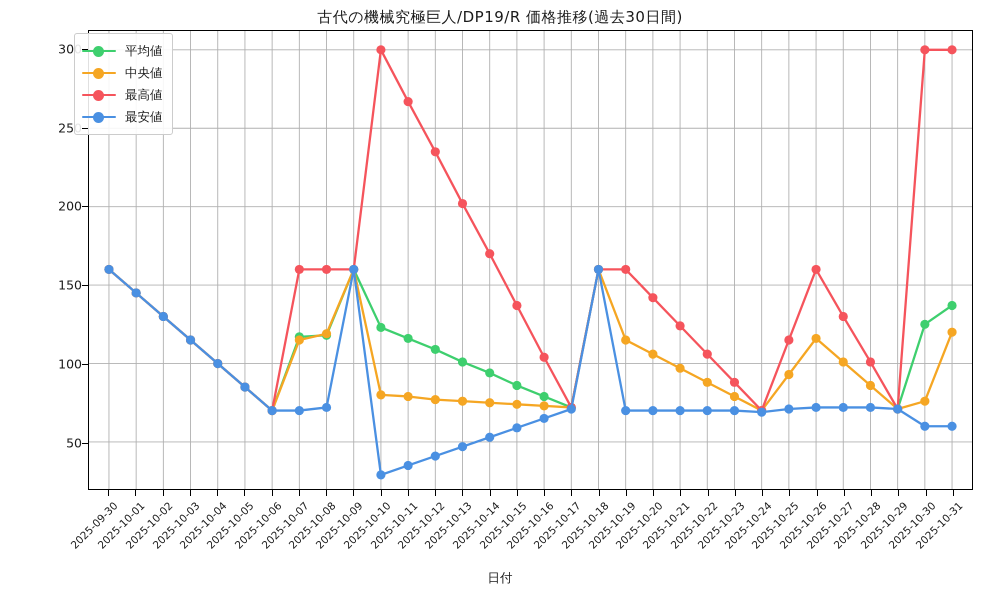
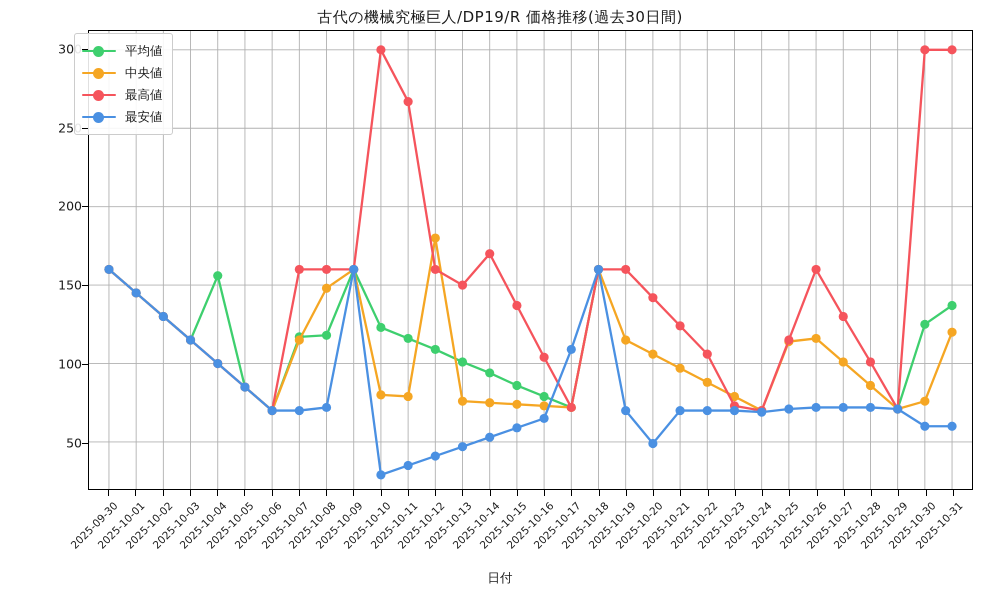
平均値/2025-10-04: 100 -> 156
中央値/2025-10-08: 119 -> 148
中央値/2025-10-12: 77 -> 180
最高値/2025-10-12: 235 -> 160
最高値/2025-10-13: 202 -> 150
最安値/2025-10-17: 71 -> 109
最安値/2025-10-20: 70 -> 49
最高値/2025-10-23: 88 -> 73
中央値/2025-10-25: 93 -> 114
